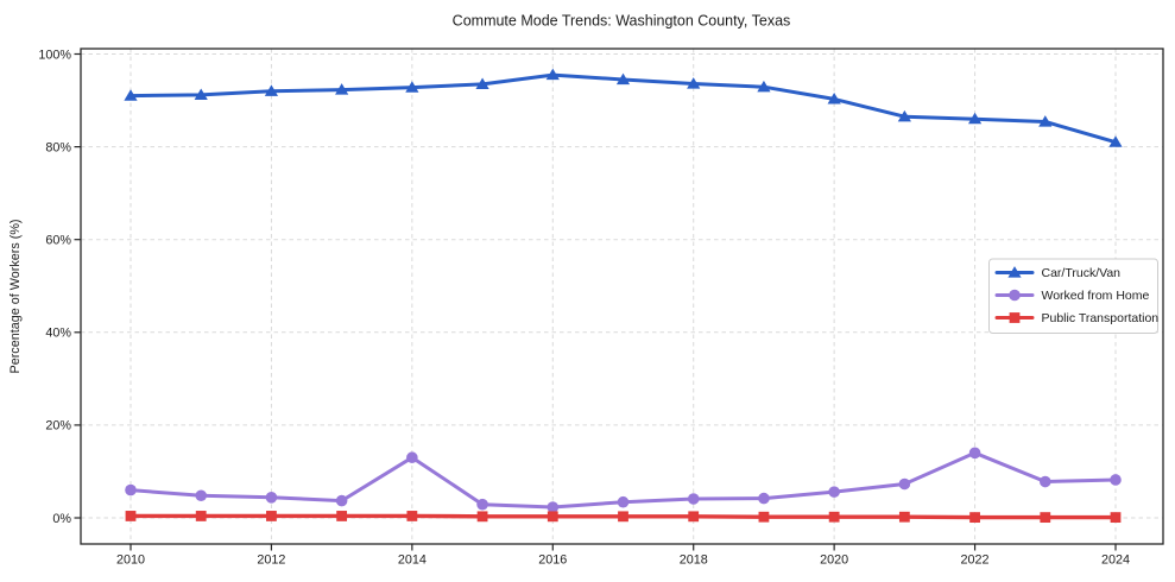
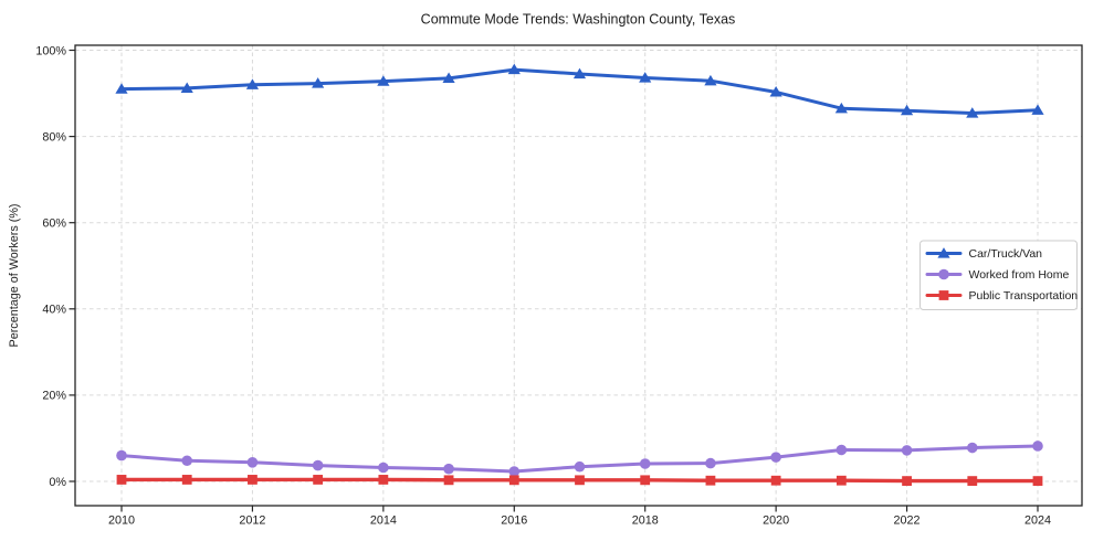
Worked from Home/2014: 13% -> 3%
Worked from Home/2022: 14% -> 7%
Car/Truck/Van/2024: 81% -> 86%
